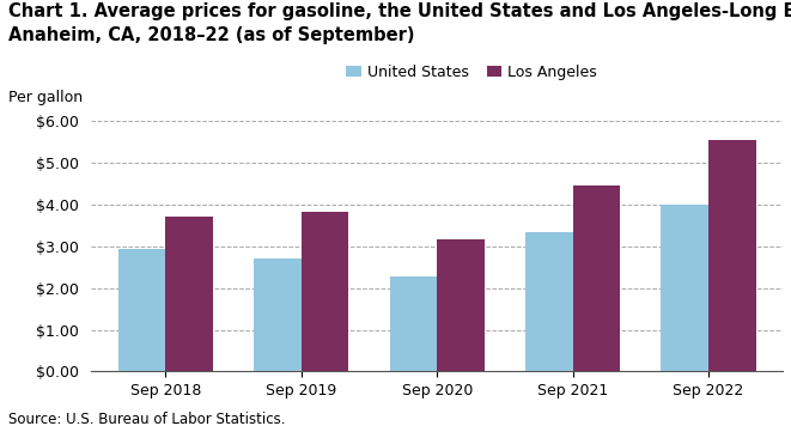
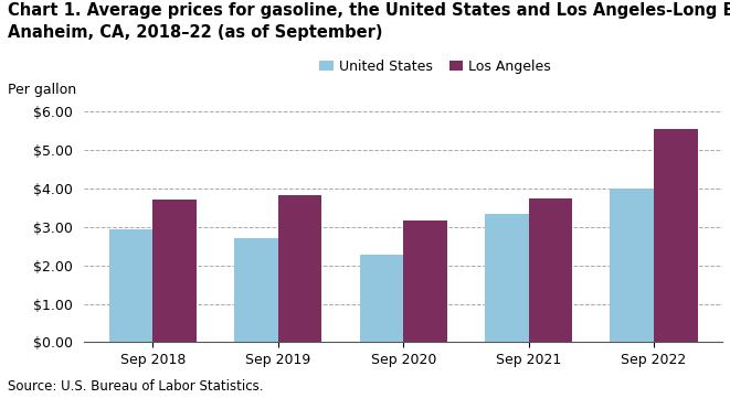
Los Angeles/Sep 2021: $4.46 -> $3.75
